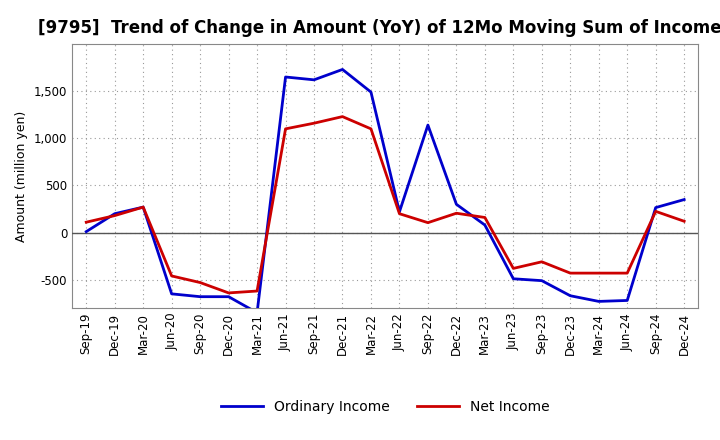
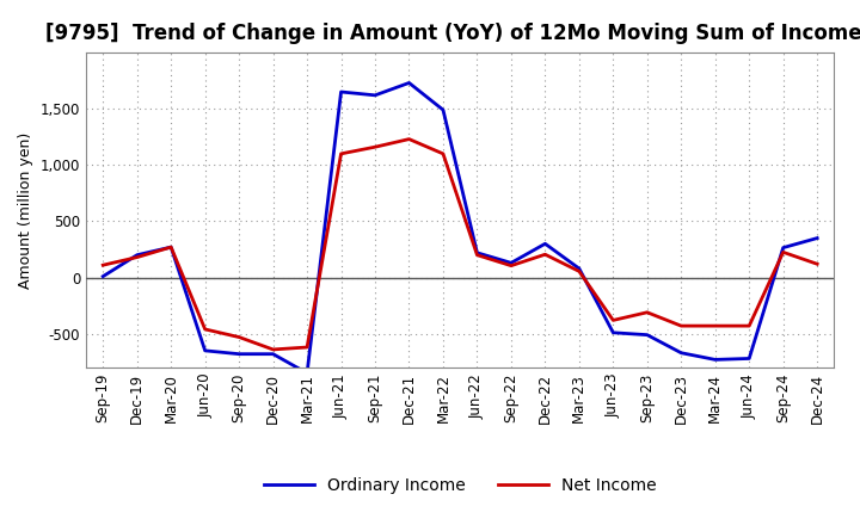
Ordinary Income/Sep-22: 1,140 -> 130
Net Income/Mar-23: 160 -> 60
